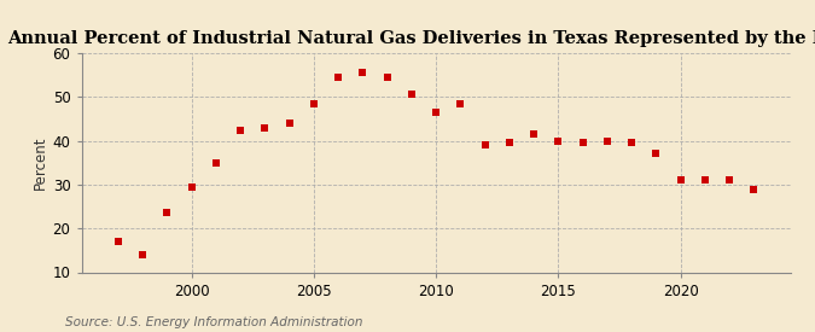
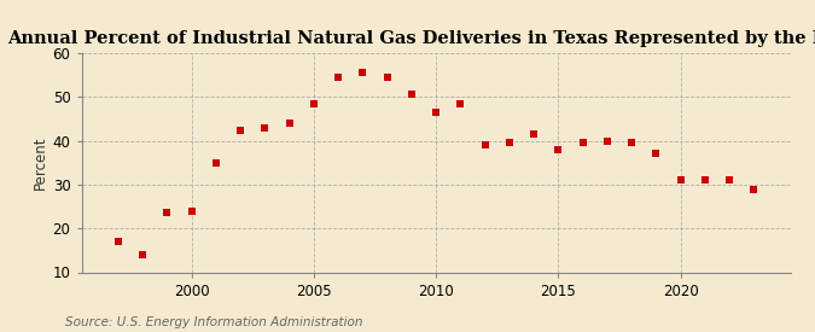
2000: 29.5 -> 24.0
2015: 40.0 -> 38.0
